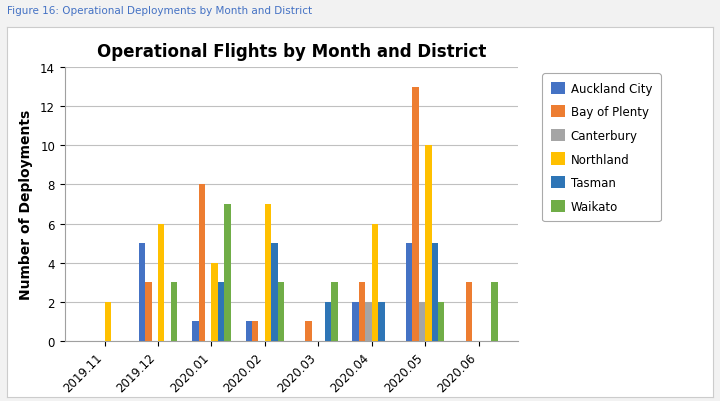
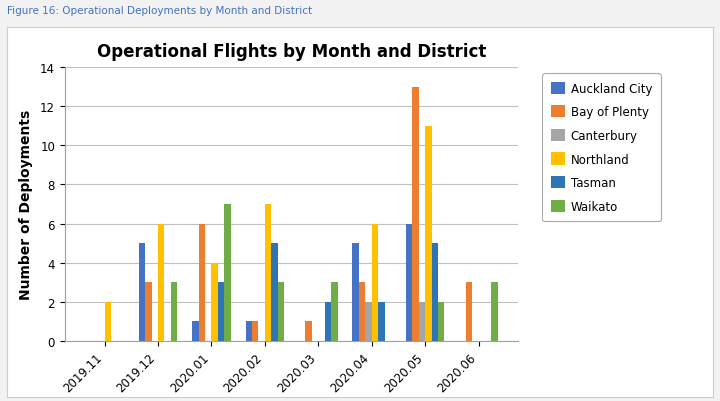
Bay of Plenty/2020.01: 8 -> 6
Auckland City/2020.04: 2 -> 5
Auckland City/2020.05: 5 -> 6
Northland/2020.05: 10 -> 11
